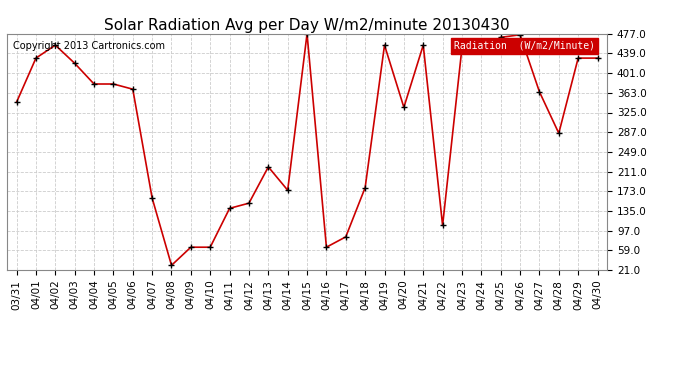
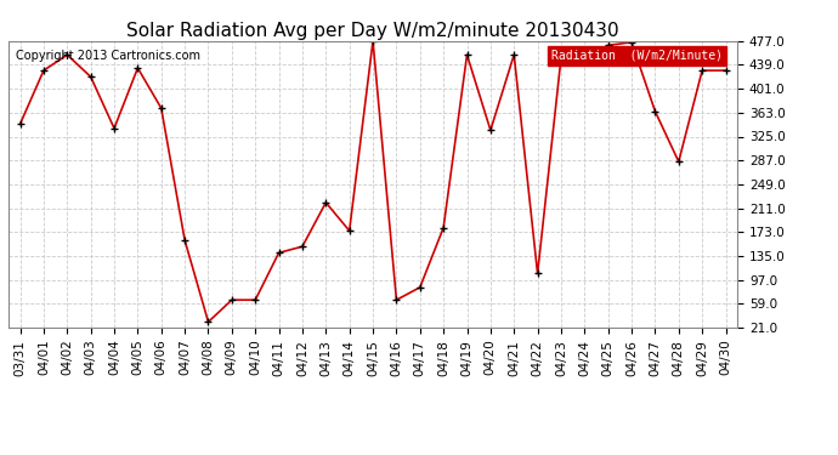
04/04: 380 -> 338
04/05: 380 -> 434
